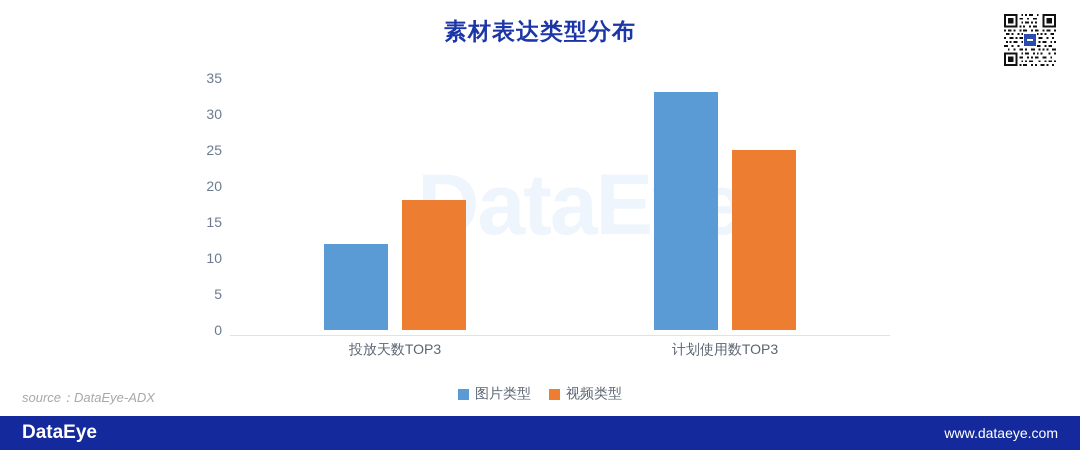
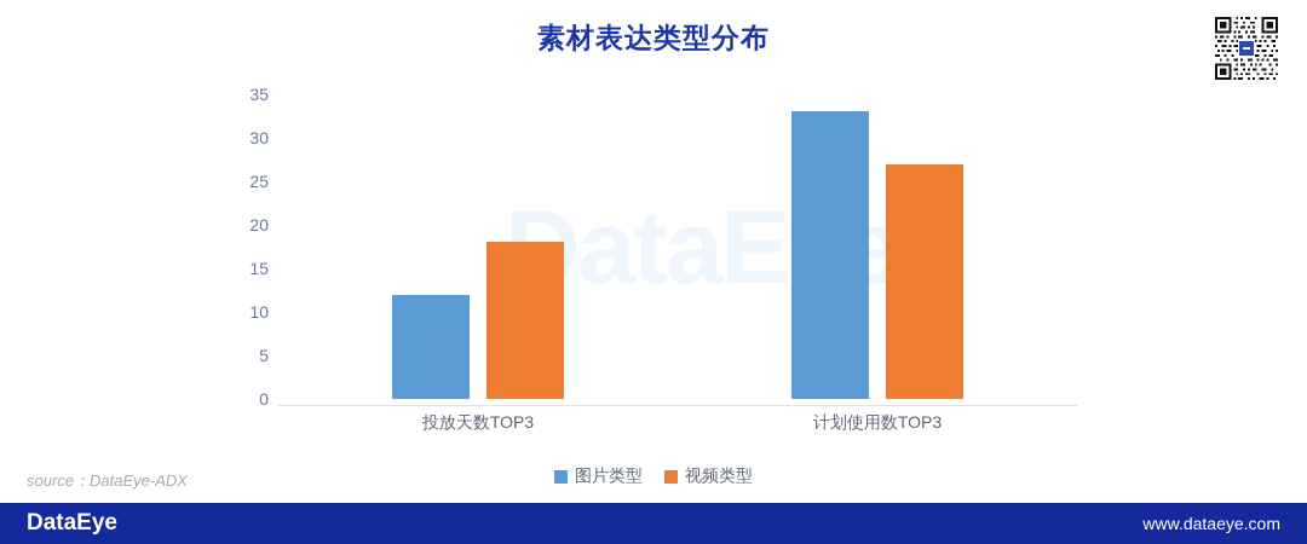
视频类型/计划使用数TOP3: 25 -> 27
